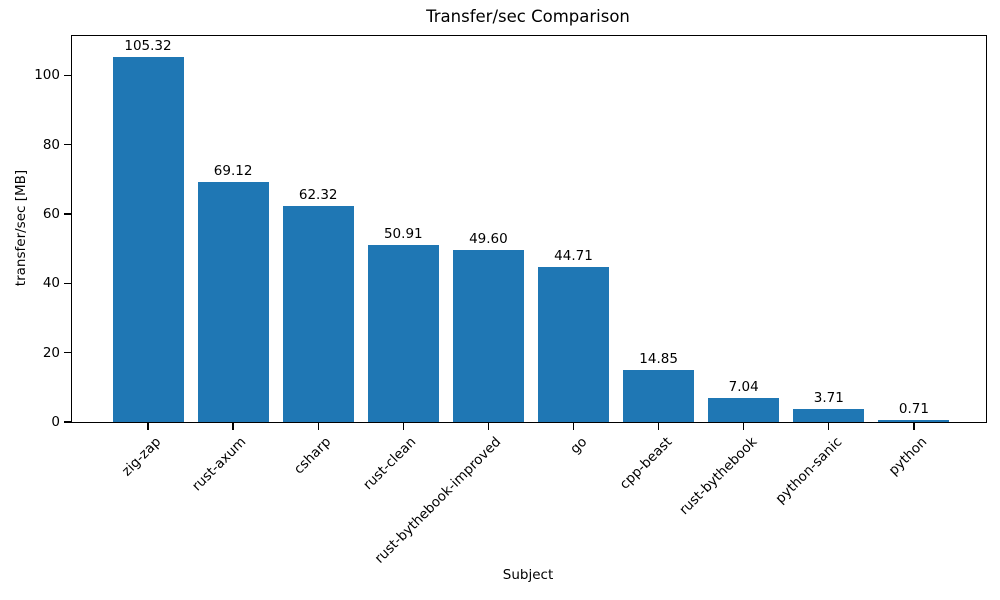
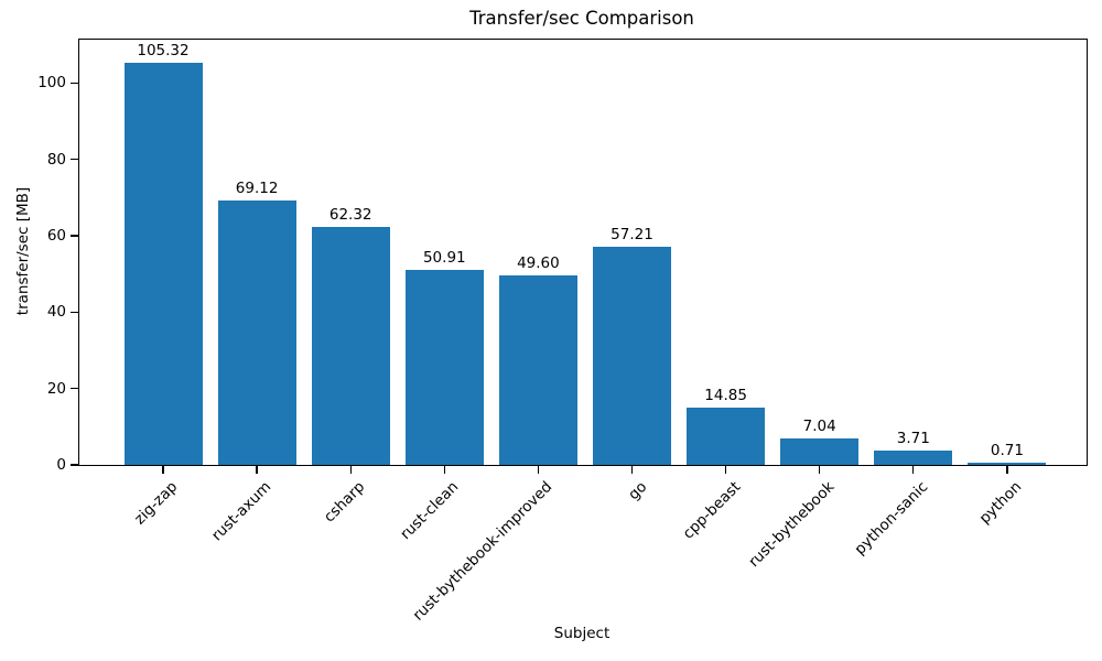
go: 44.71 -> 57.21
